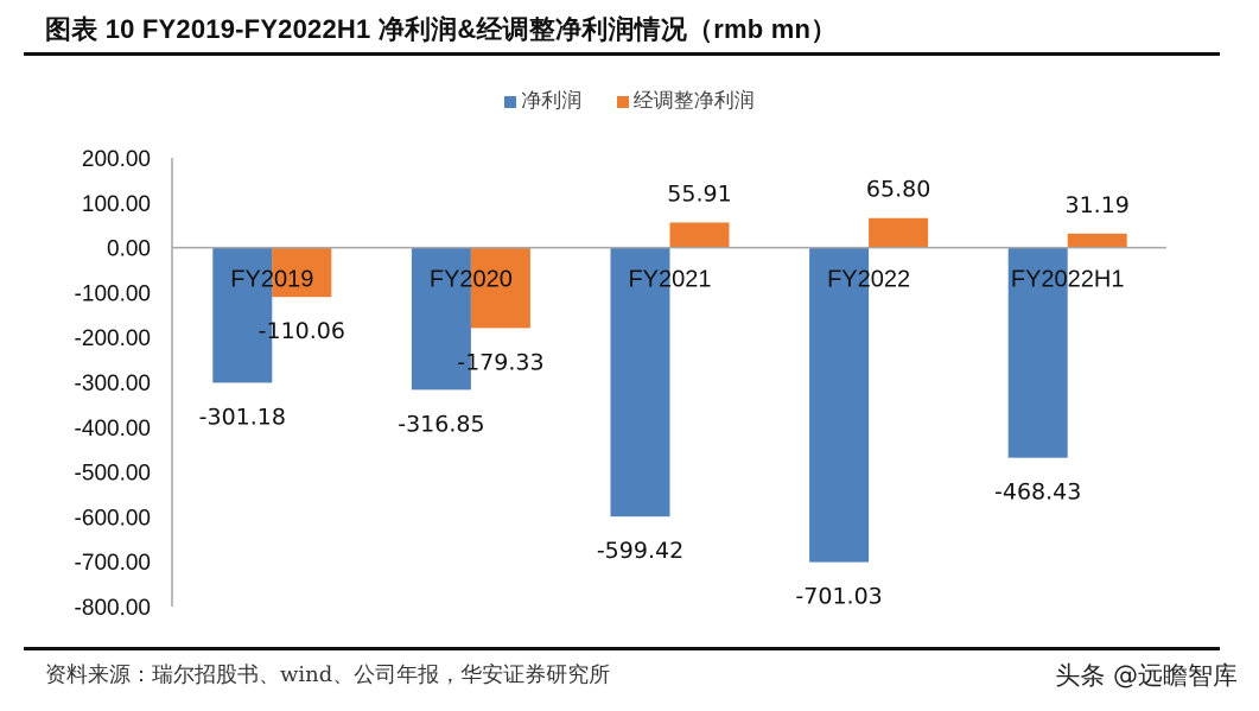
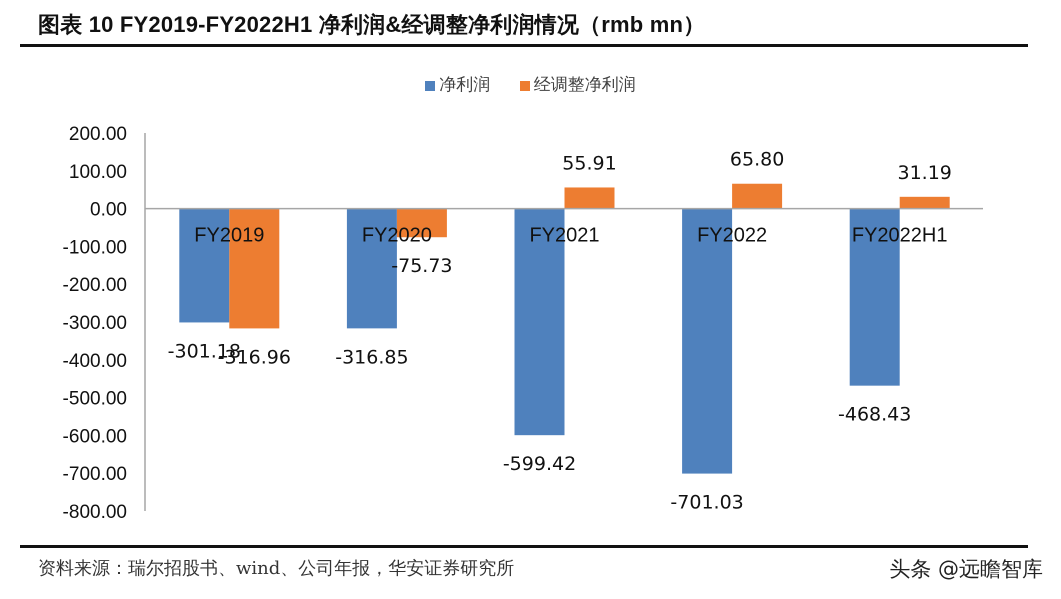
经调整净利润/FY2019: -110.06 -> -316.96
经调整净利润/FY2020: -179.33 -> -75.73
